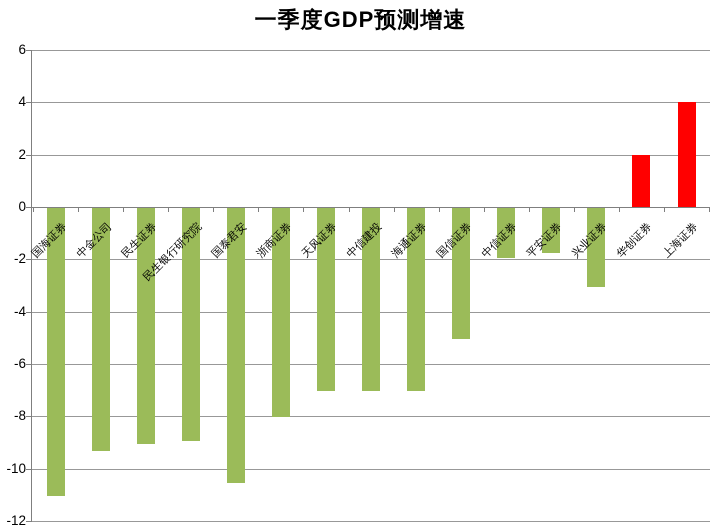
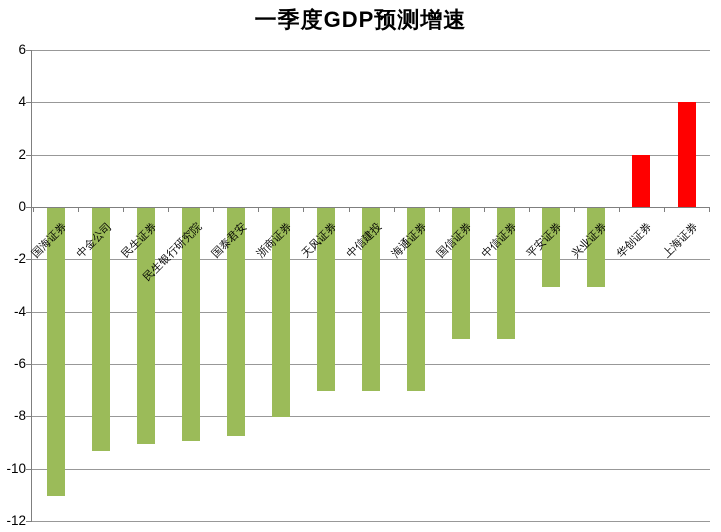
国泰君安: -10.5 -> -8.7
中信证券: -1.9 -> -5.0
平安证券: -1.7 -> -3.0
